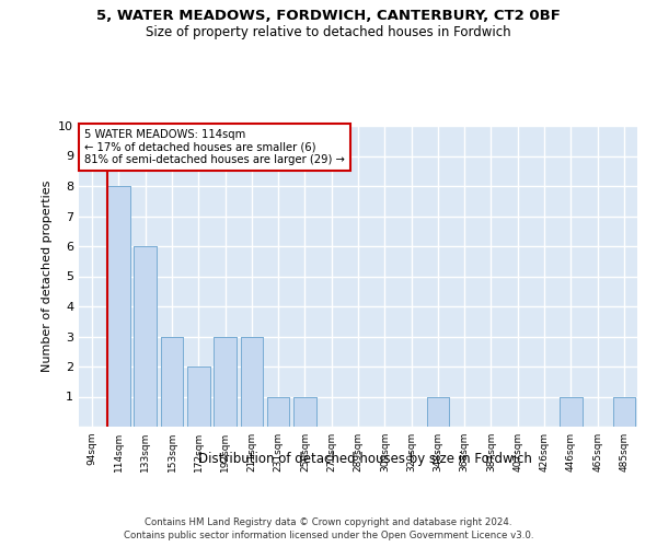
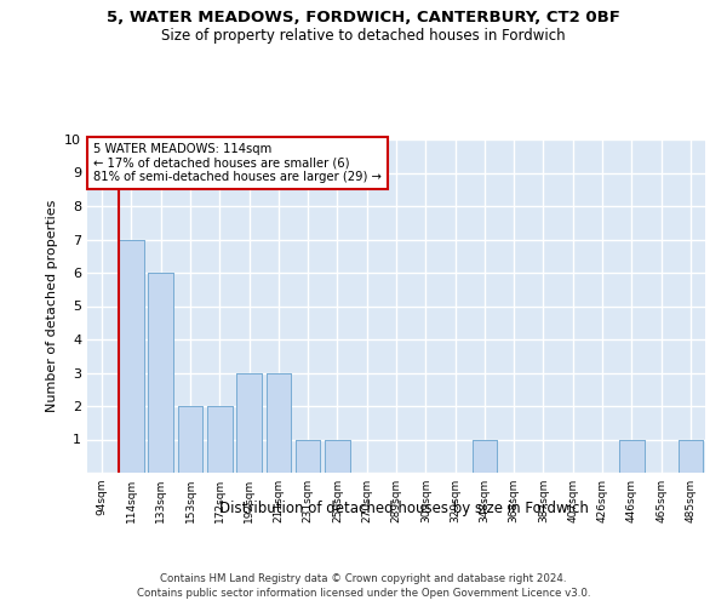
114sqm: 8 -> 7
153sqm: 3 -> 2
